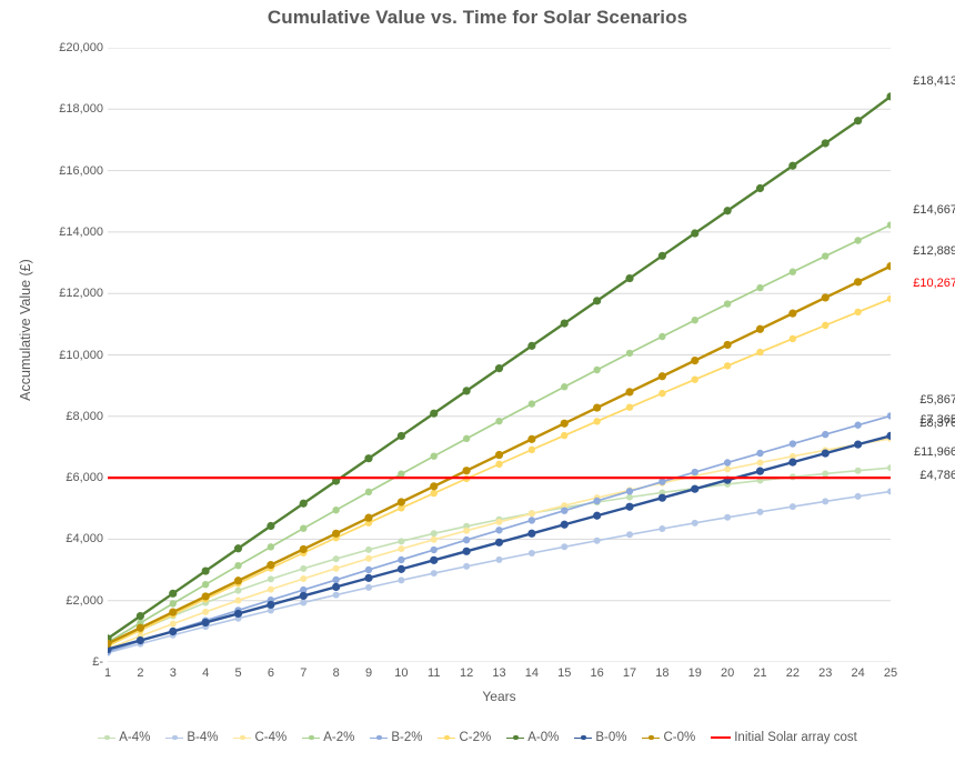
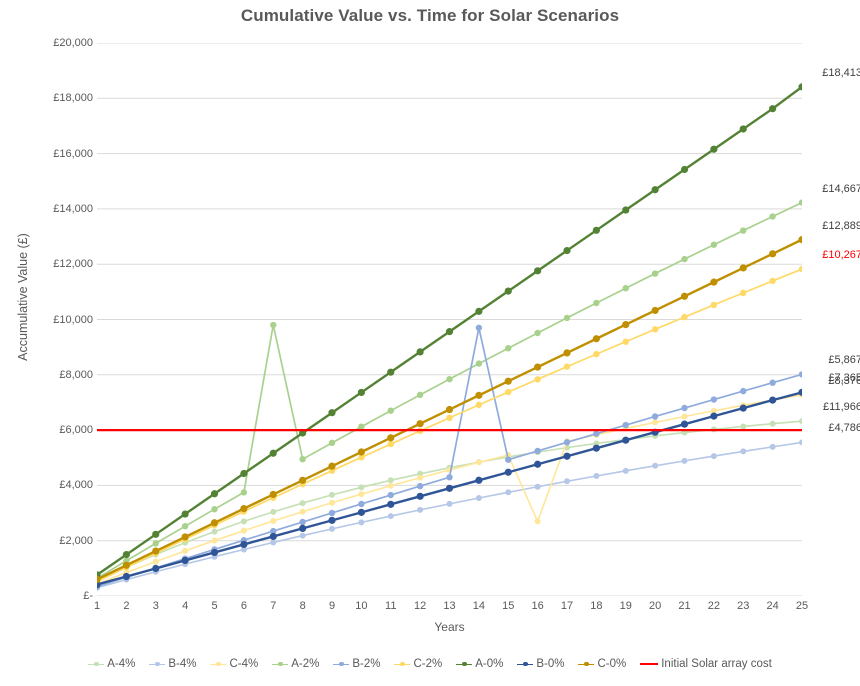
A-2%/7: £4400 -> £9800
B-2%/14: £4600 -> £9700
C-4%/16: £5300 -> £2700
